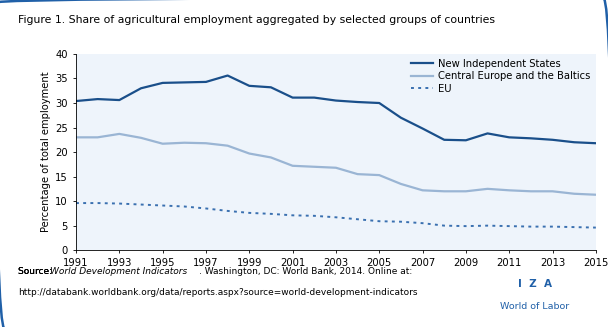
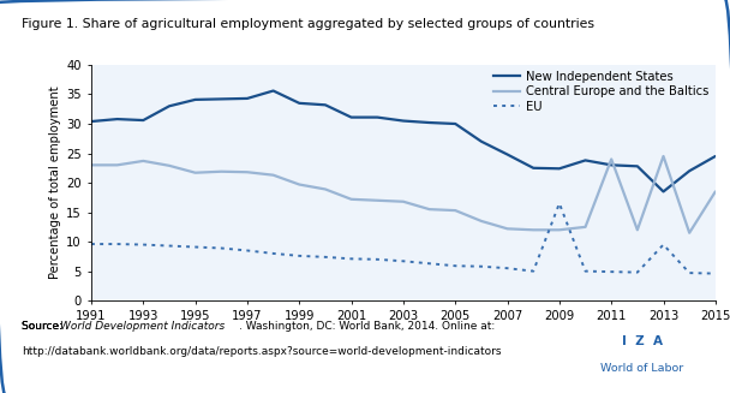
EU/2009: 4.9 -> 16.5
Central Europe and the Baltics/2011: 12.2 -> 24.0
New Independent States/2013: 22.5 -> 18.5
Central Europe and the Baltics/2013: 12.0 -> 24.5
EU/2013: 4.8 -> 9.5
New Independent States/2015: 21.8 -> 24.5
Central Europe and the Baltics/2015: 11.3 -> 18.5
